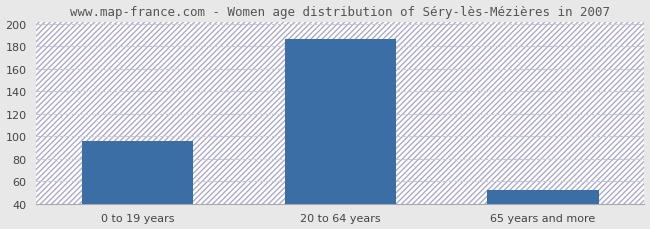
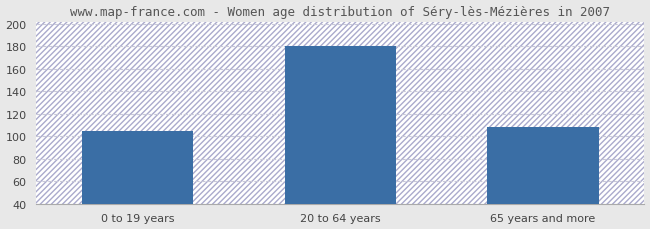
0 to 19 years: 96 -> 105
20 to 64 years: 186 -> 180
65 years and more: 52 -> 108
